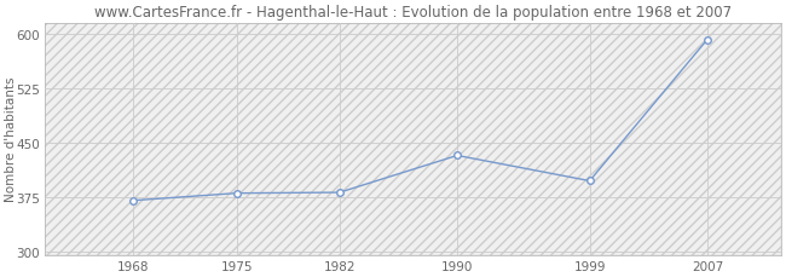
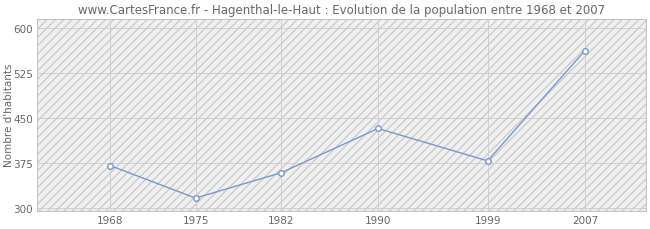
1975: 380 -> 316
1982: 381 -> 358
1999: 397 -> 378
2007: 592 -> 562
